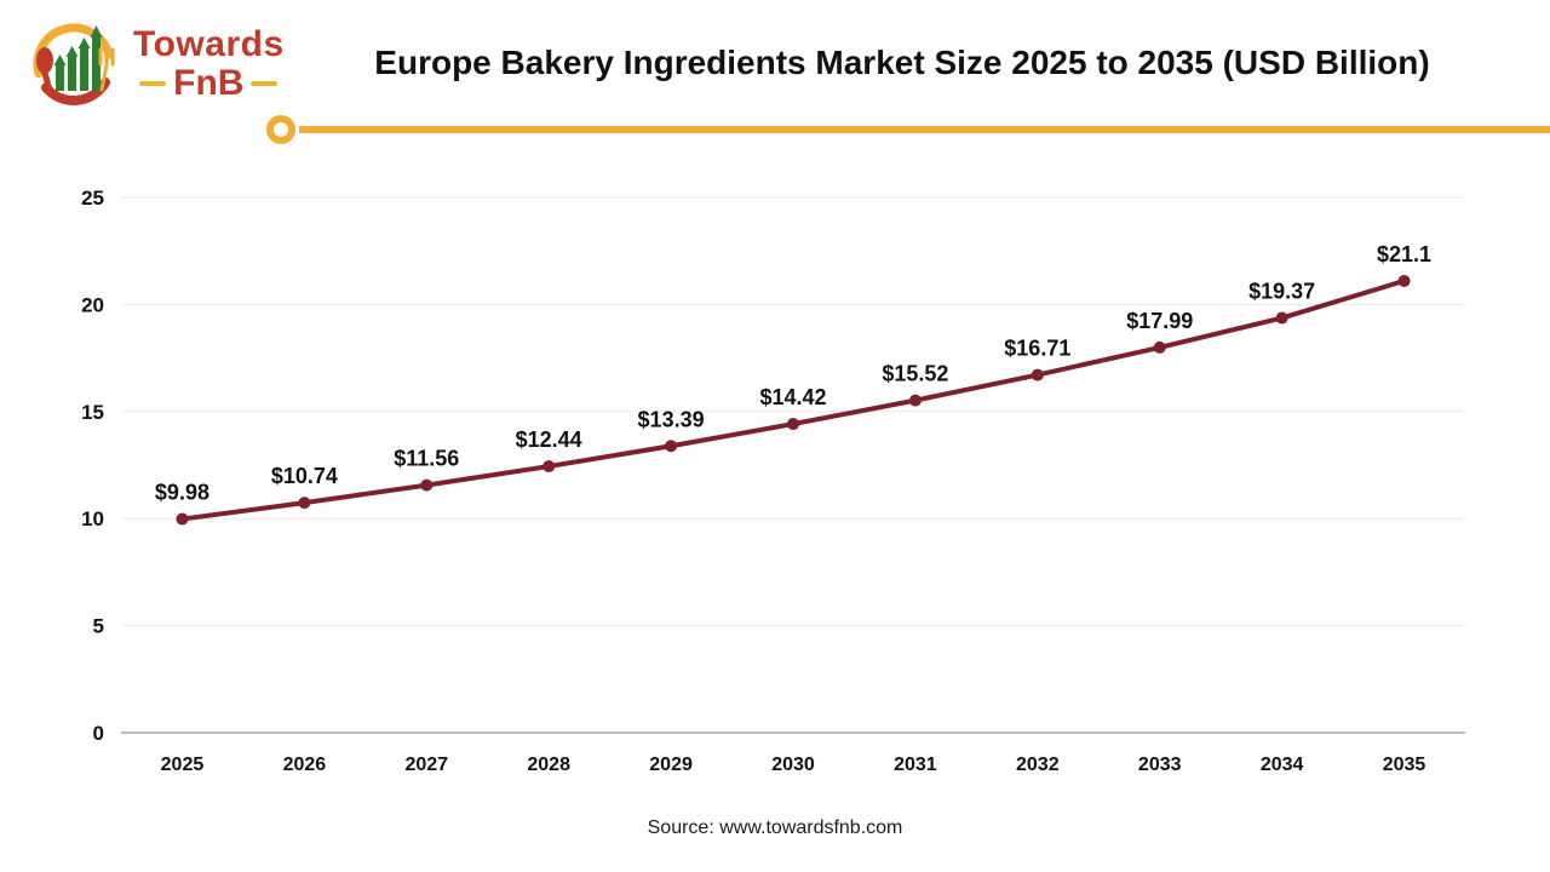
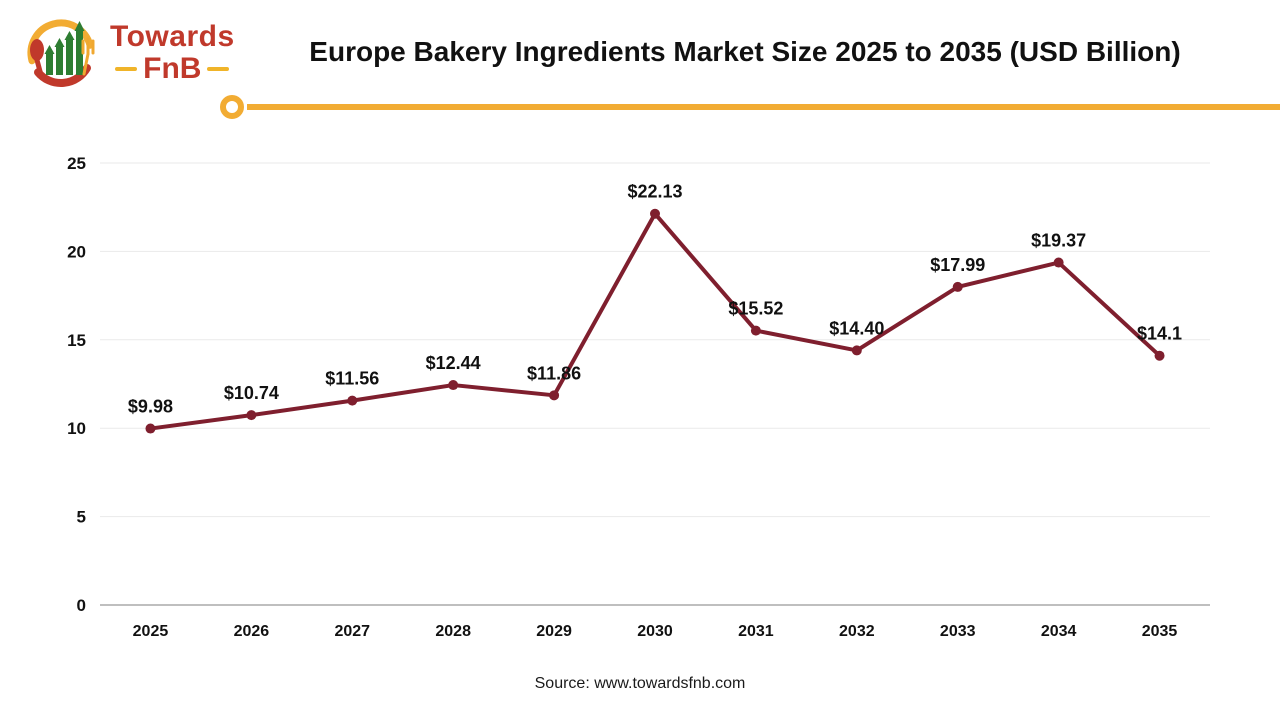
2029: $13.39 -> $11.86
2030: $14.42 -> $22.13
2032: $16.71 -> $14.40
2035: $21.1 -> $14.1
